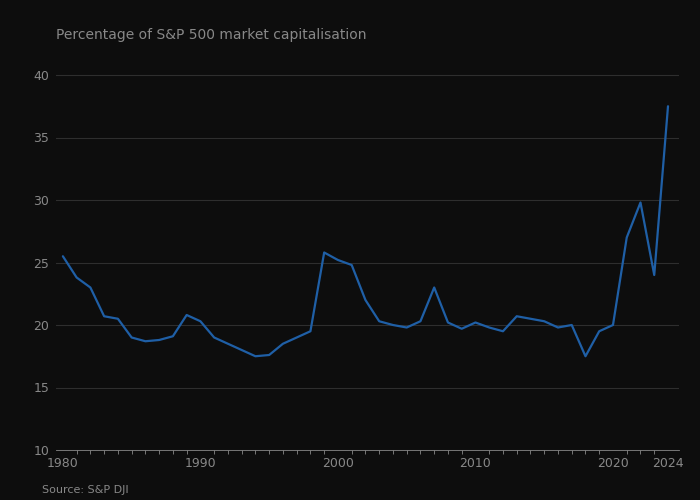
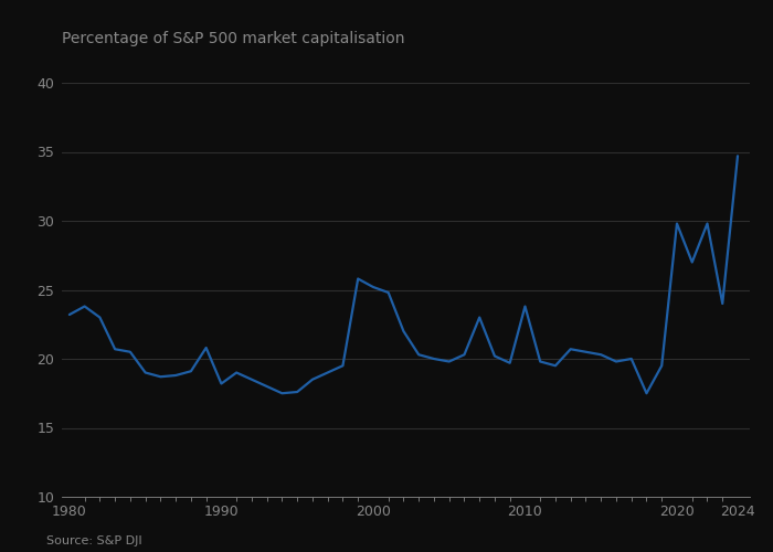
1980: 25.5 -> 23.2
1990: 20.3 -> 18.2
2010: 20.2 -> 23.8
2020: 20.0 -> 29.8
2024: 37.5 -> 34.7
